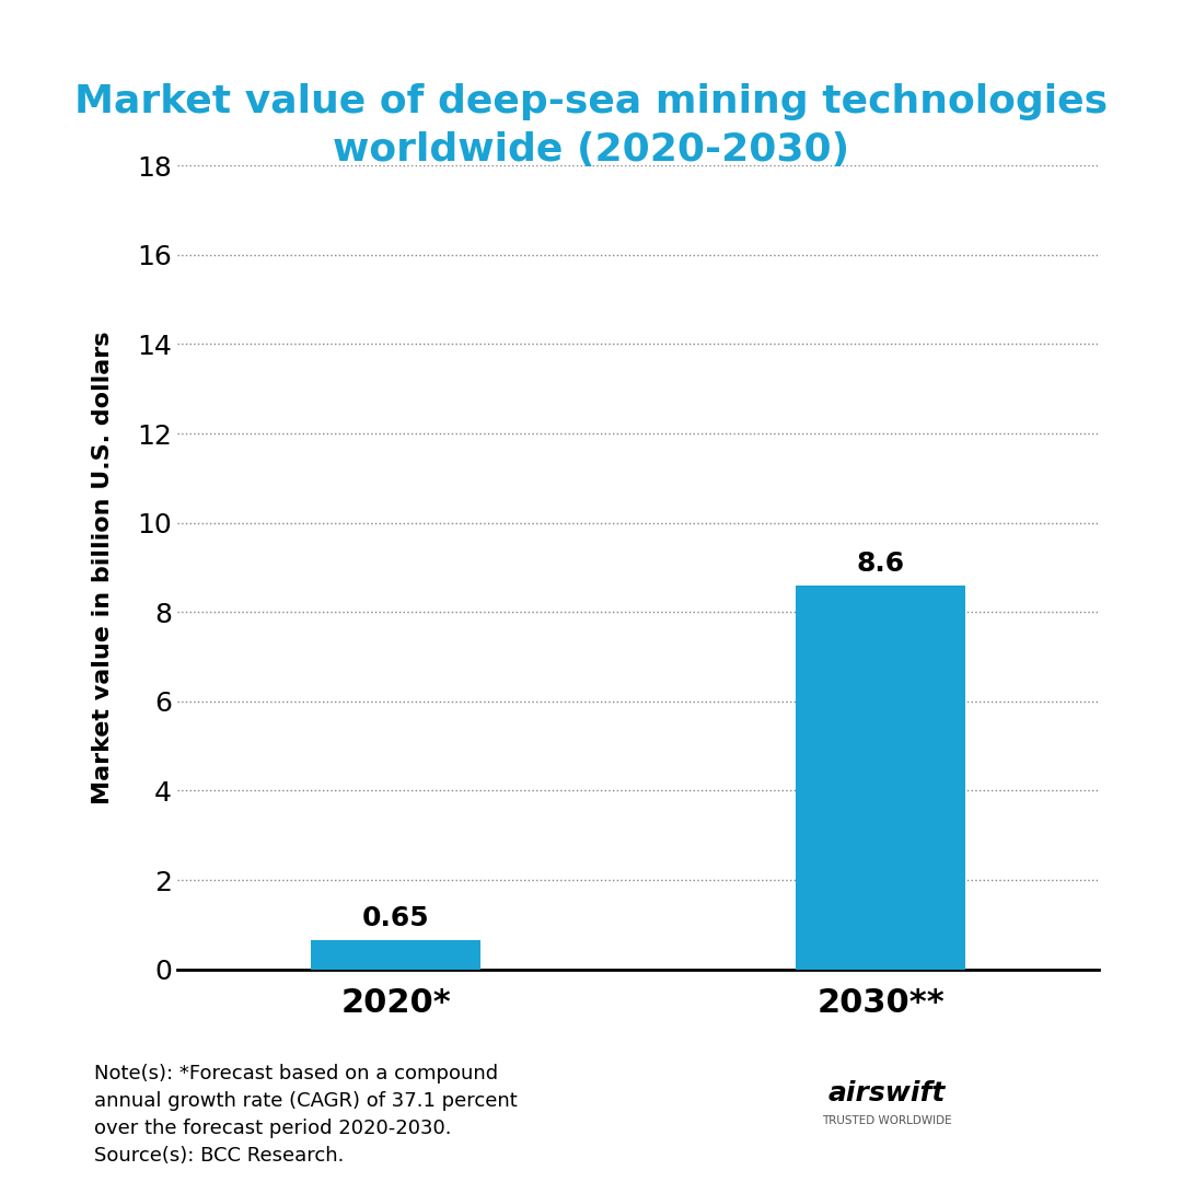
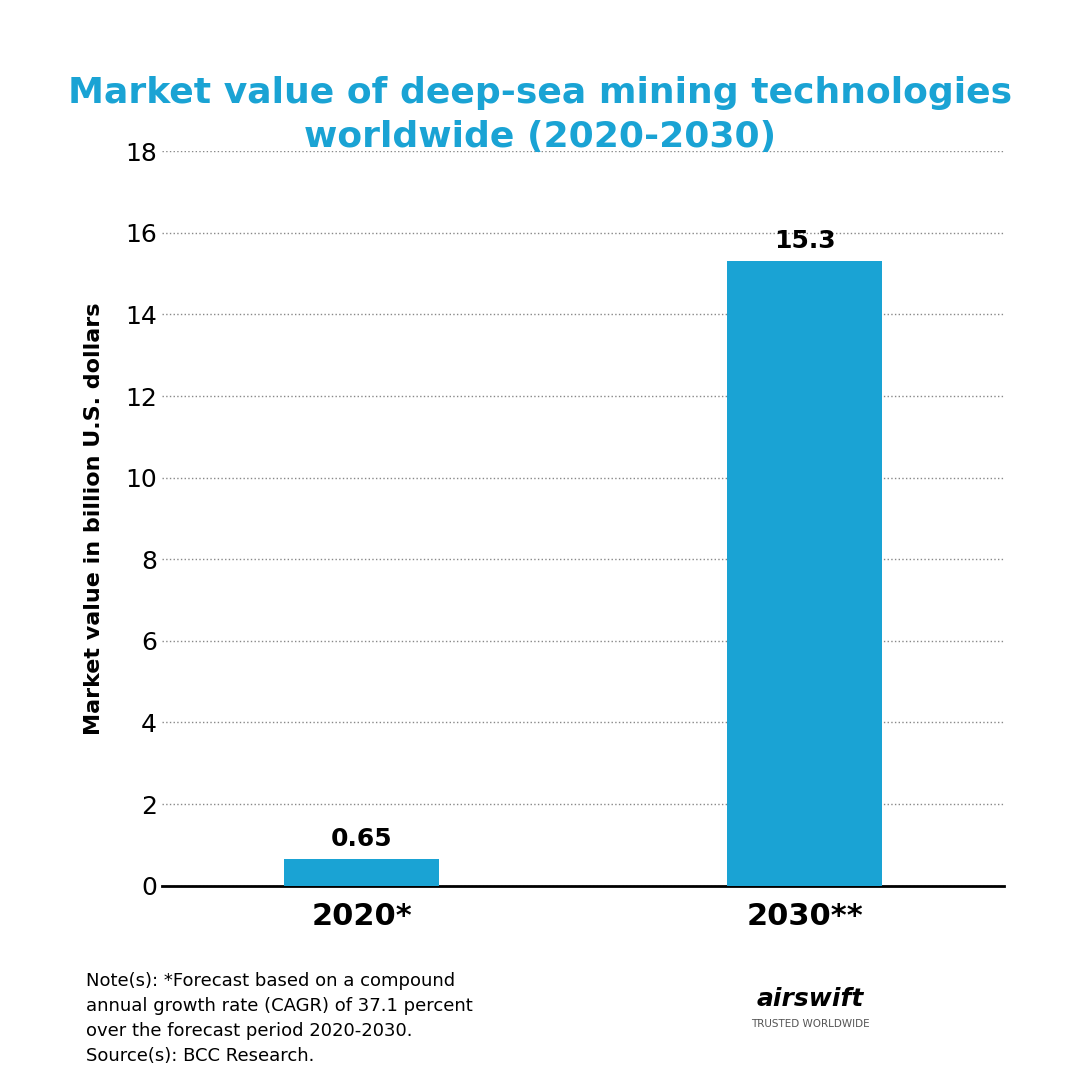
2030**: 8.6 -> 15.3
